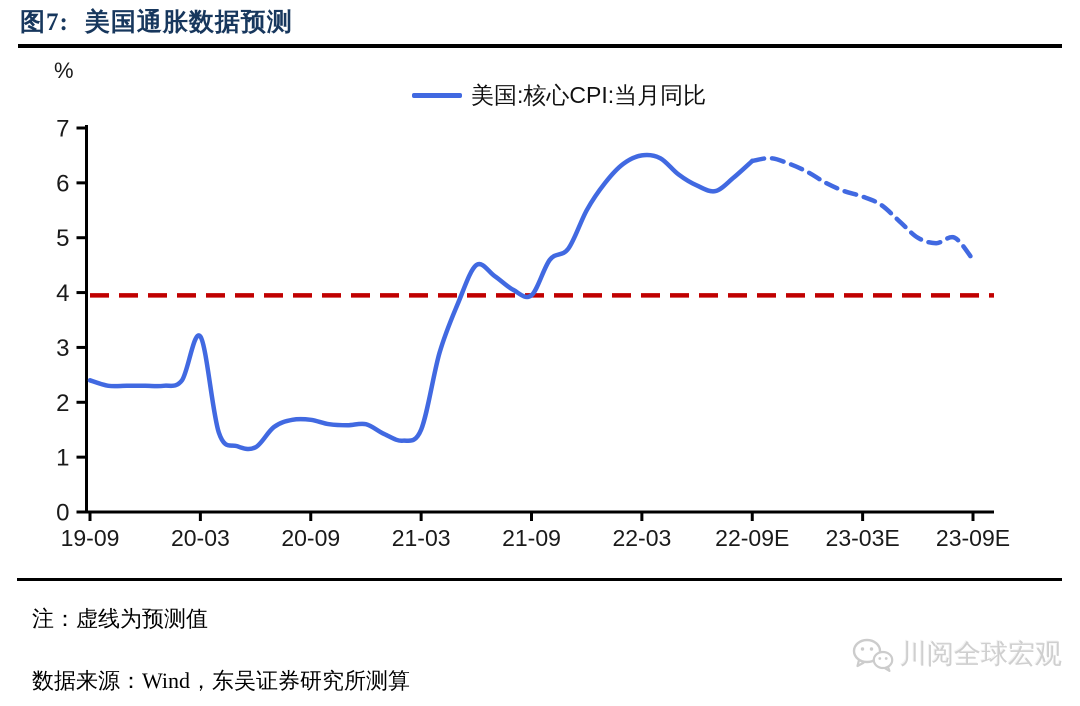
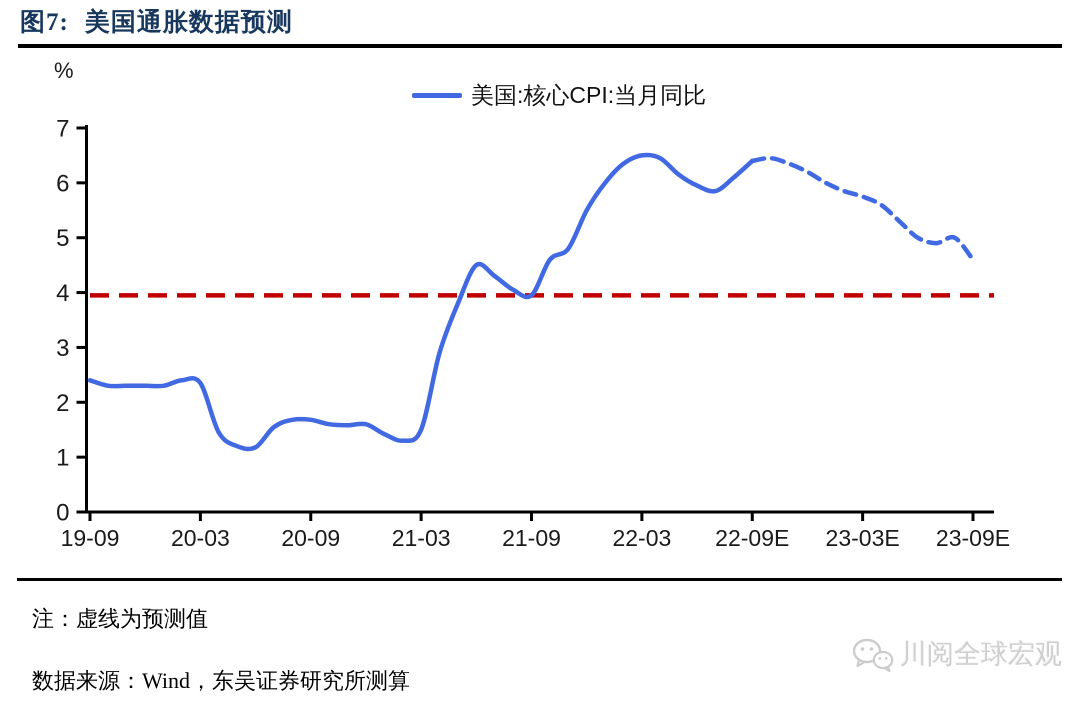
20-03: 3.2 -> 2.4
